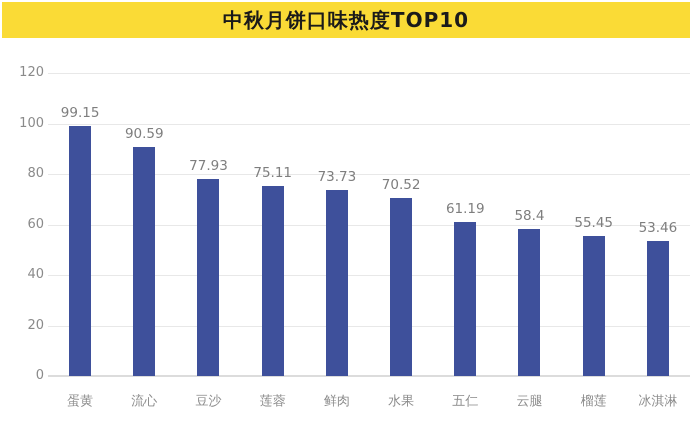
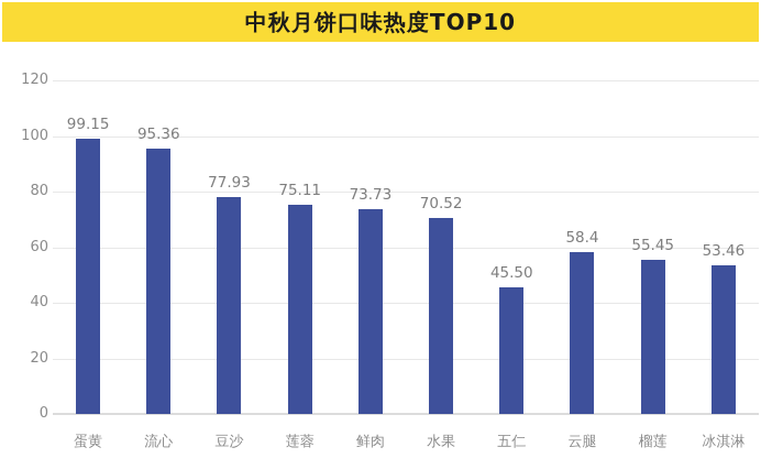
流心: 90.59 -> 95.36
五仁: 61.19 -> 45.50
